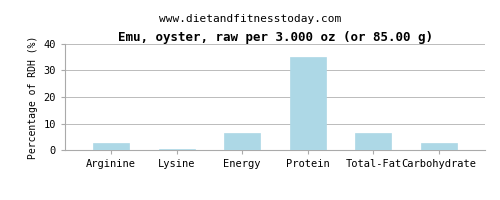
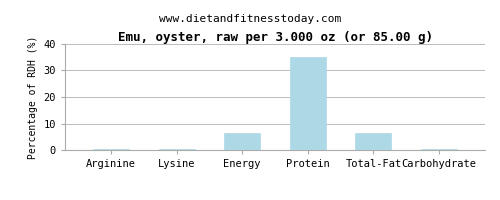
Arginine: 2.5 -> 0.3
Carbohydrate: 2.5 -> 0.3
